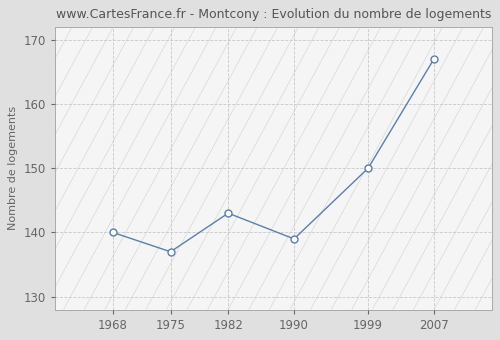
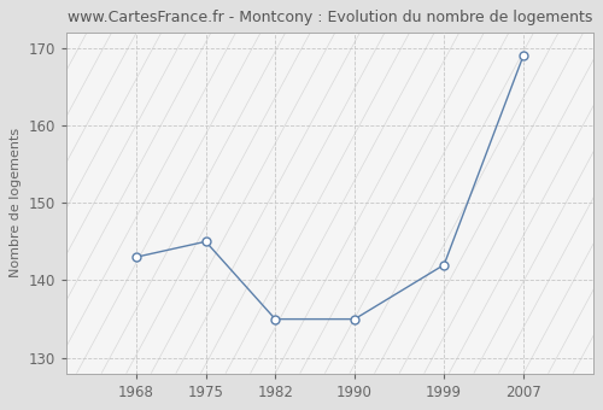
1968: 140 -> 143
1975: 137 -> 145
1982: 143 -> 135
1990: 139 -> 135
1999: 150 -> 142
2007: 167 -> 169
